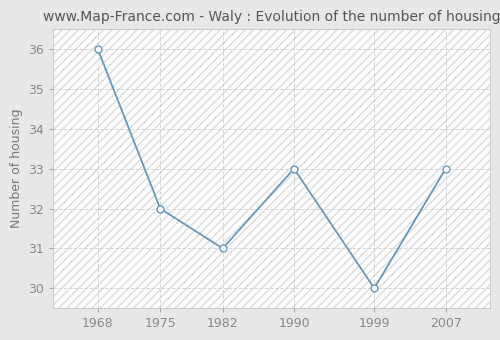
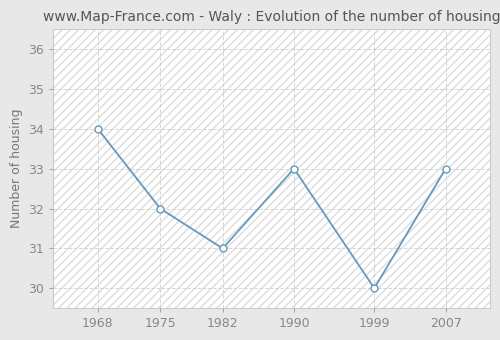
1968: 36 -> 34
